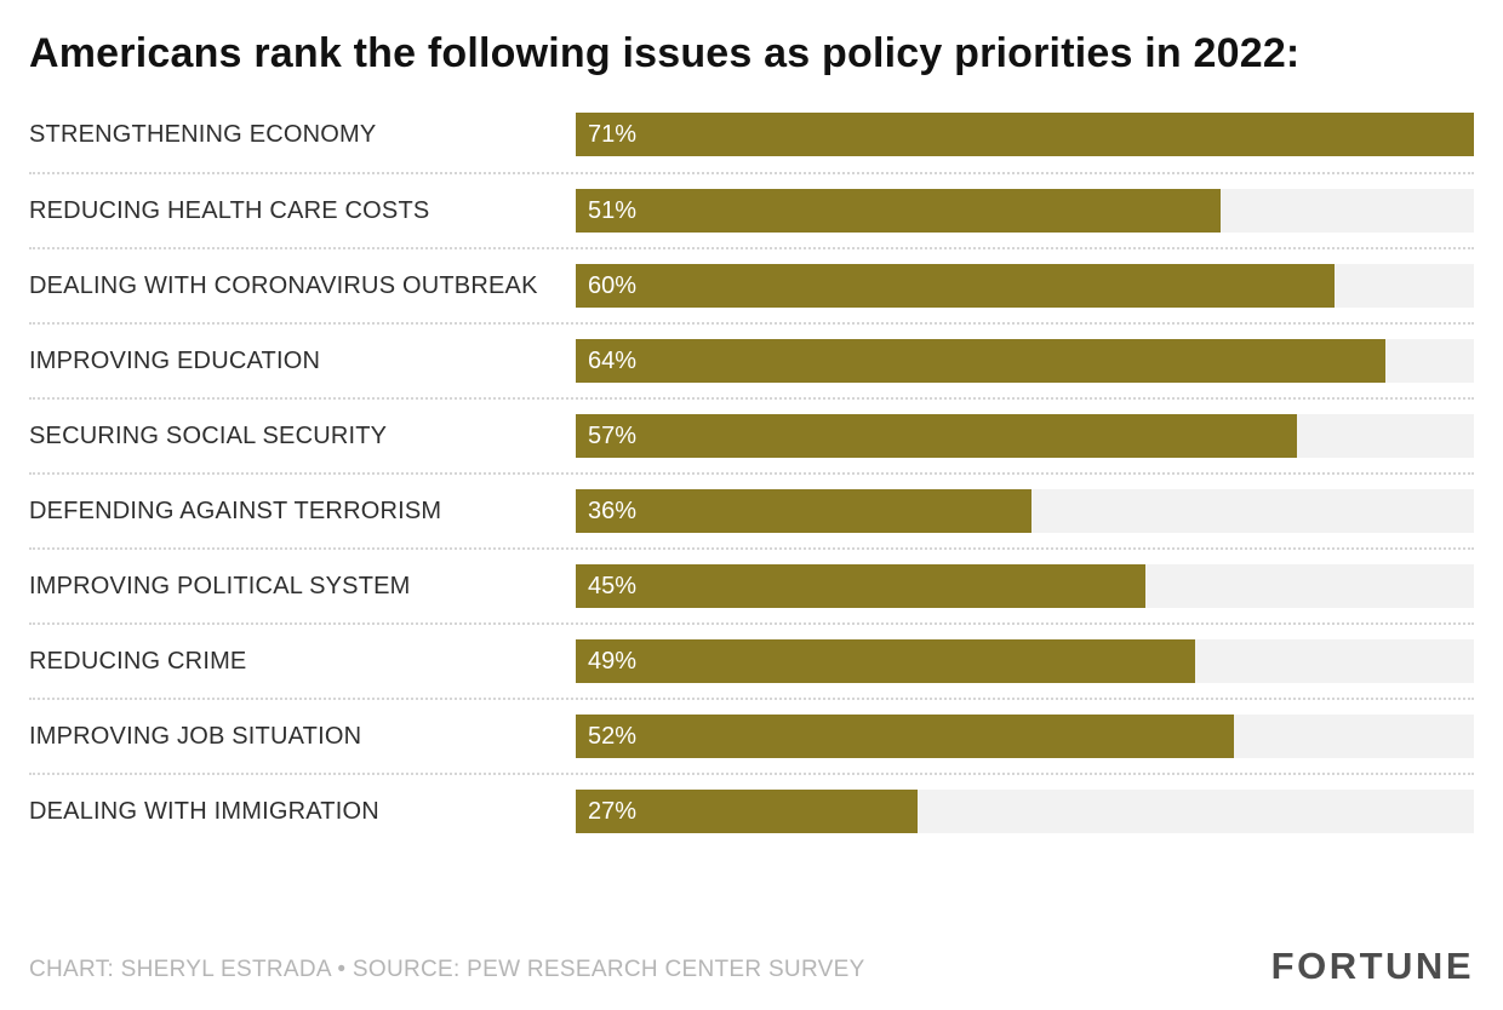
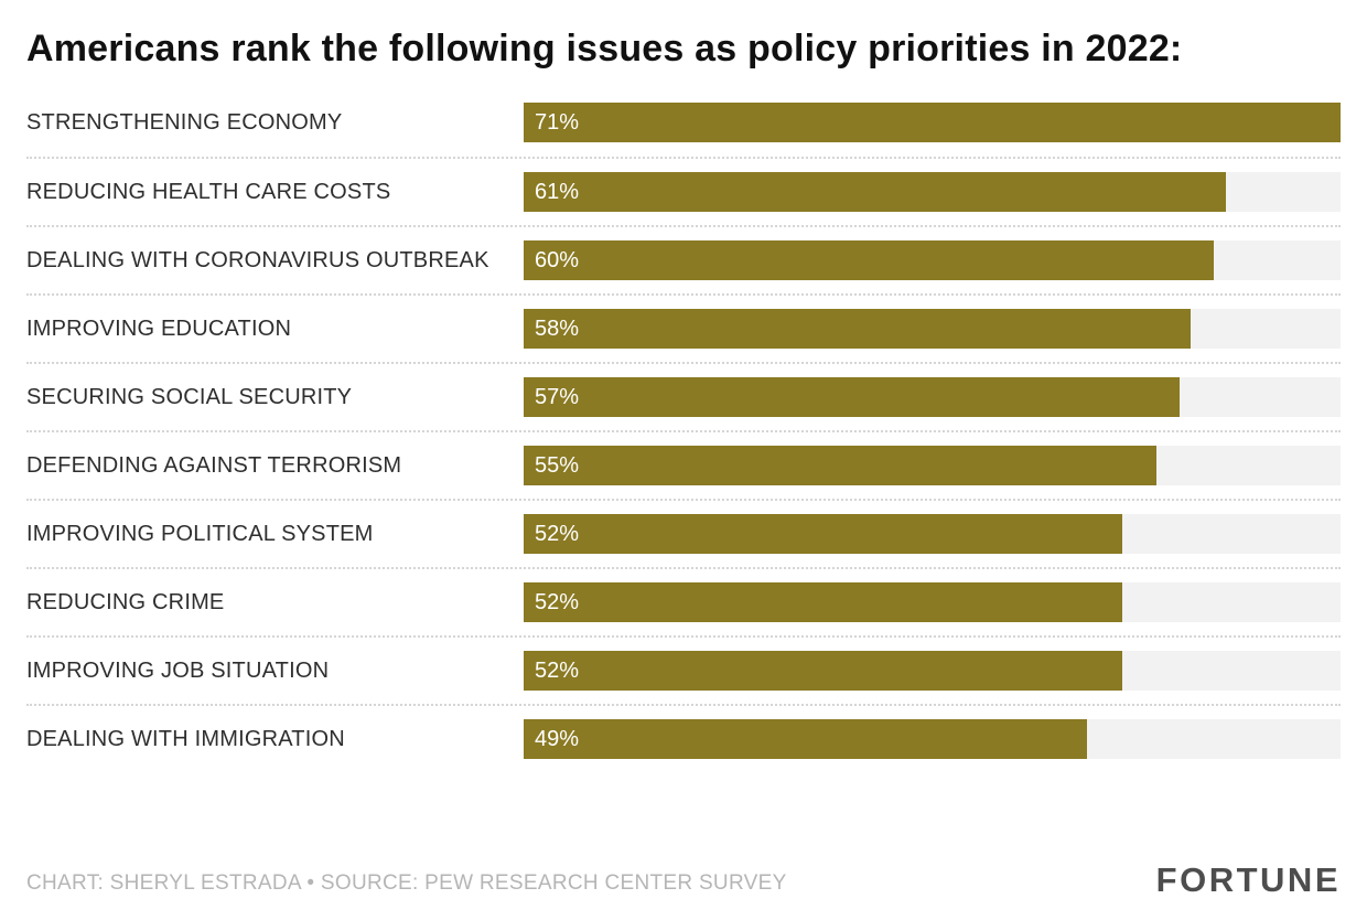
REDUCING HEALTH CARE COSTS: 51% -> 61%
IMPROVING EDUCATION: 64% -> 58%
DEFENDING AGAINST TERRORISM: 36% -> 55%
IMPROVING POLITICAL SYSTEM: 45% -> 52%
REDUCING CRIME: 49% -> 52%
DEALING WITH IMMIGRATION: 27% -> 49%
